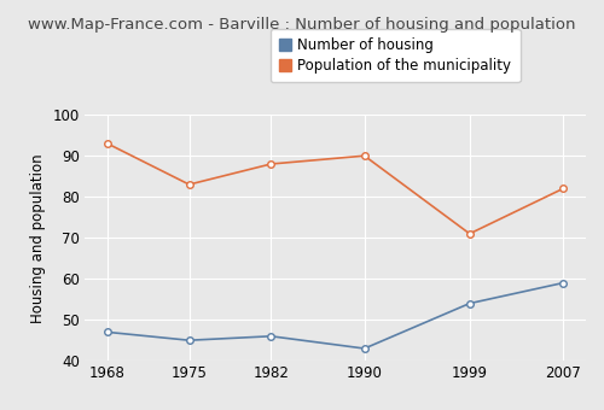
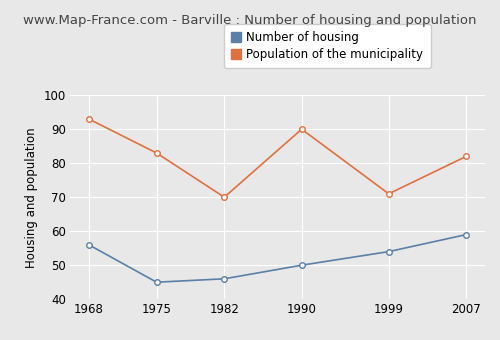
Number of housing/1968: 47 -> 56
Population of the municipality/1982: 88 -> 70
Number of housing/1990: 43 -> 50
